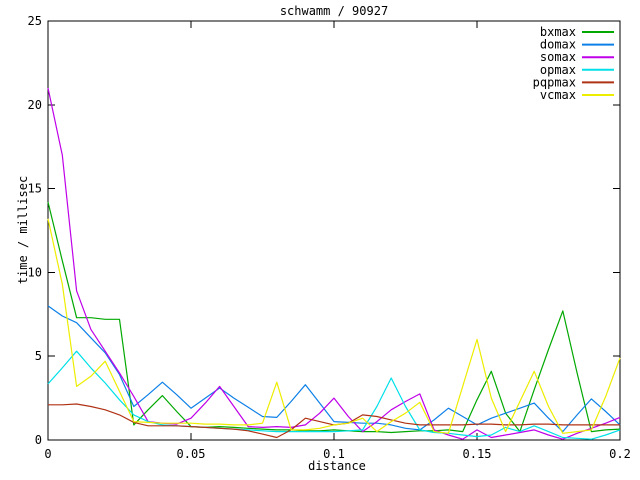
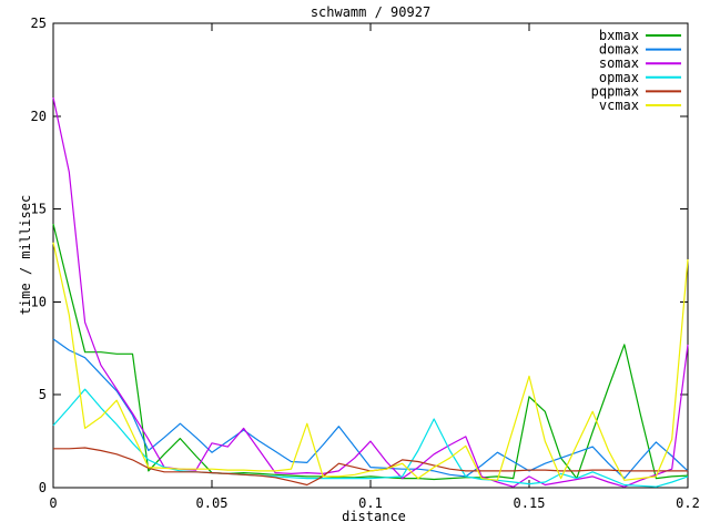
somax/0.05: 1.3 -> 2.4
bxmax/0.15: 2.4 -> 4.9
somax/0.2: 1.4 -> 7.7
vcmax/0.2: 4.9 -> 12.3
